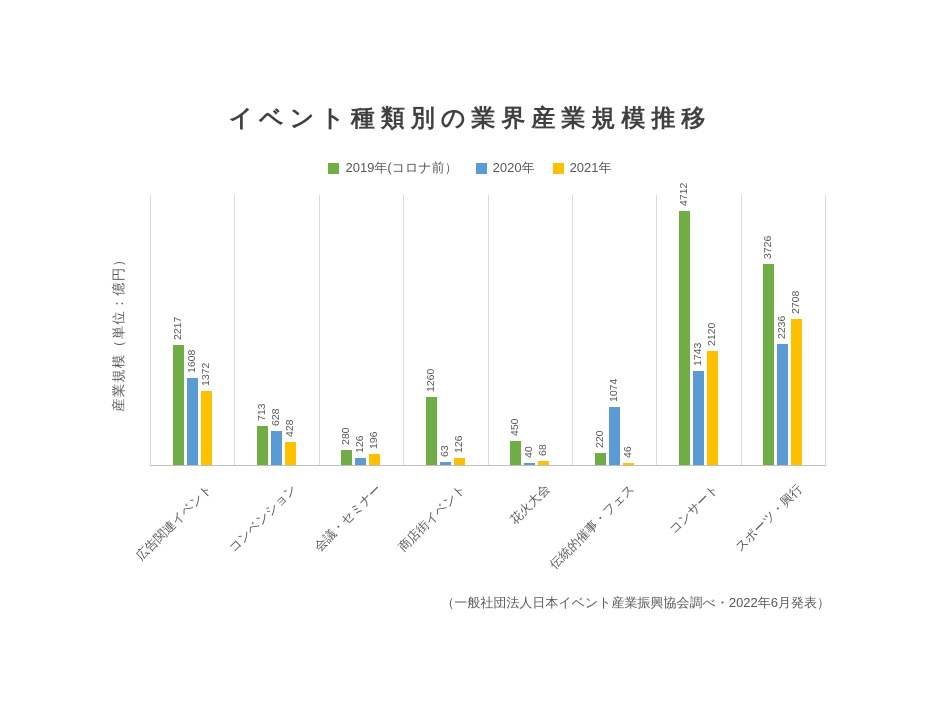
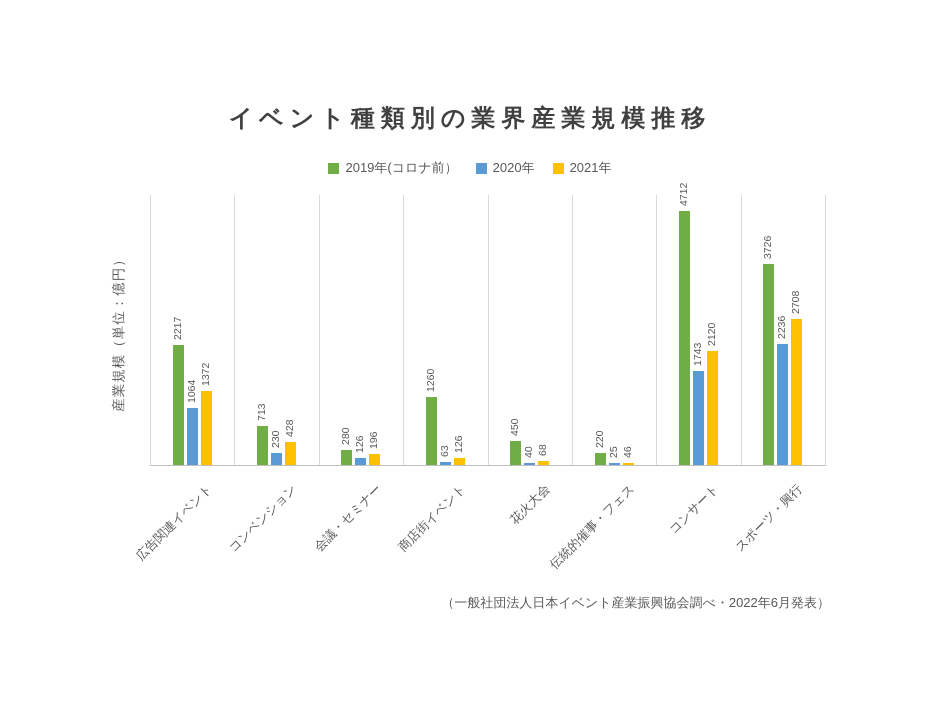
2020年/広告関連イベント: 1608 -> 1064
2020年/コンベンション: 628 -> 230
2020年/伝統的催事・フェス: 1074 -> 25
